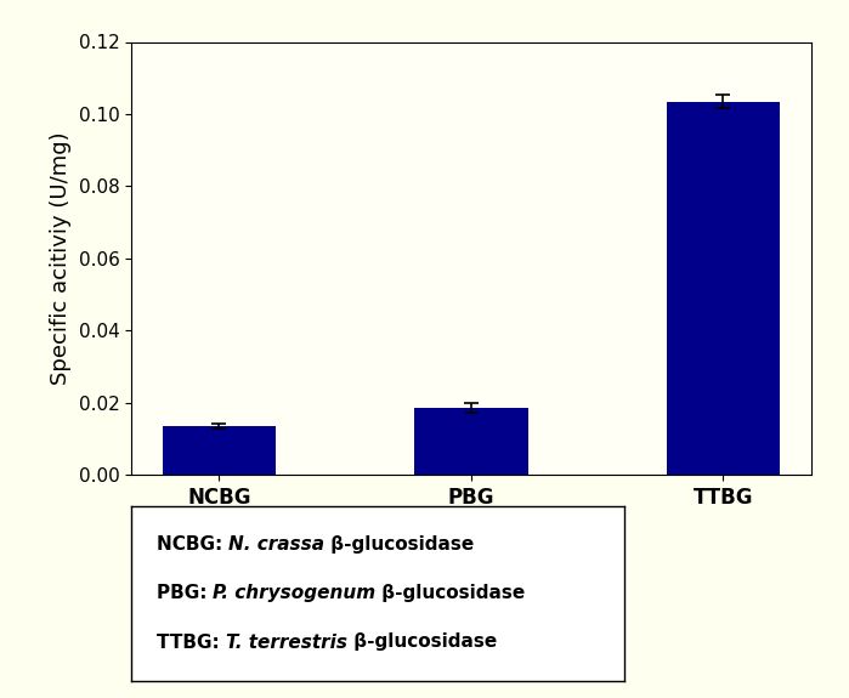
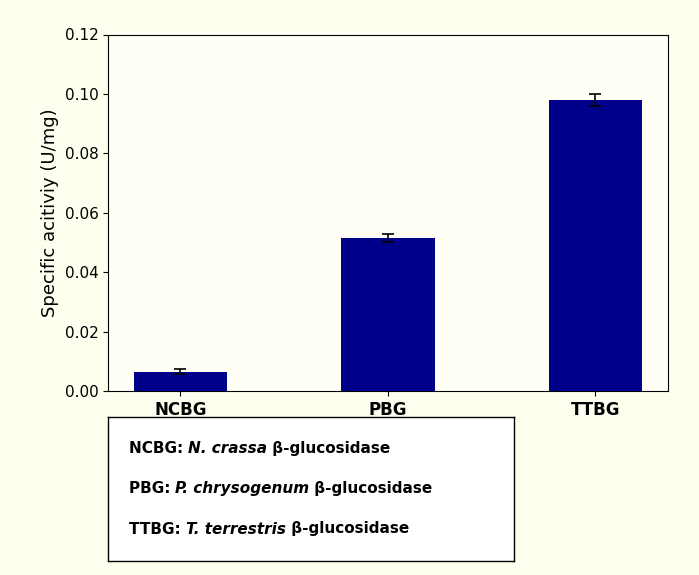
NCBG: 0.0135 -> 0.0065
PBG: 0.0185 -> 0.0515
TTBG: 0.1035 -> 0.0980
